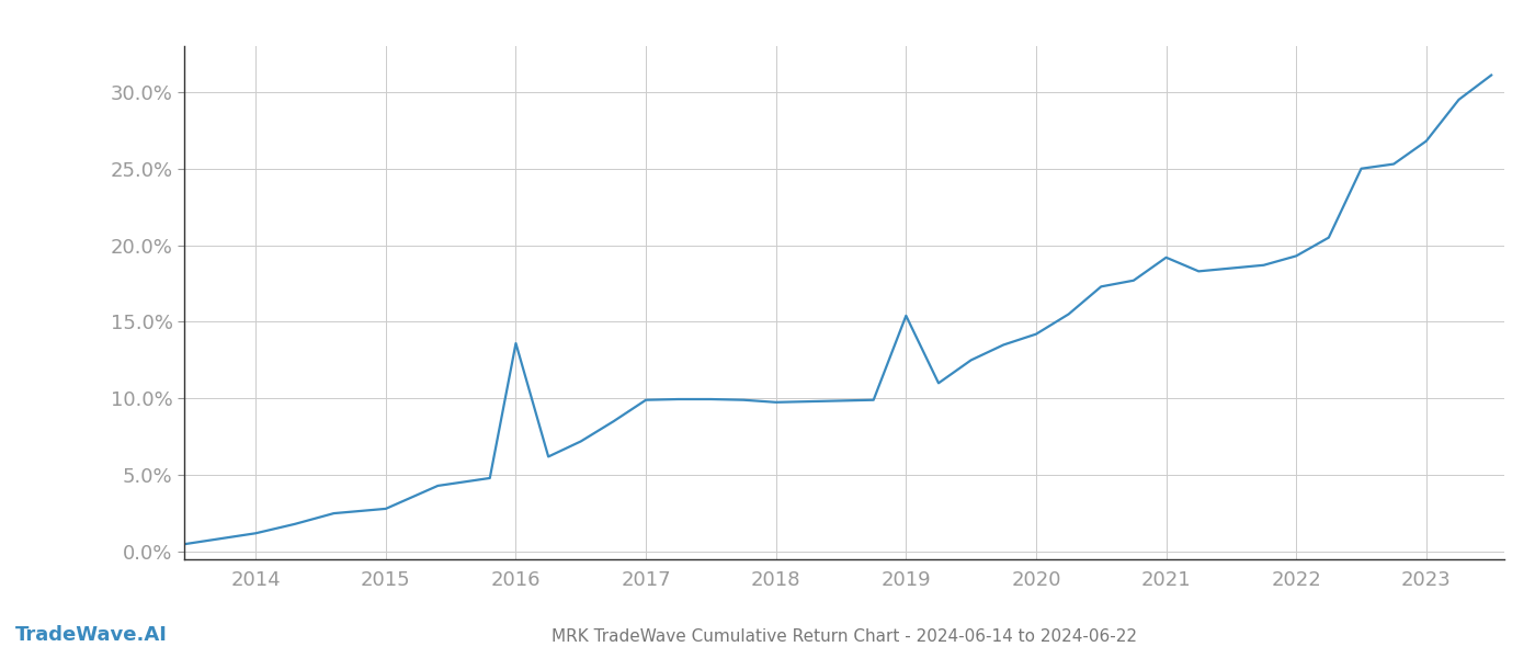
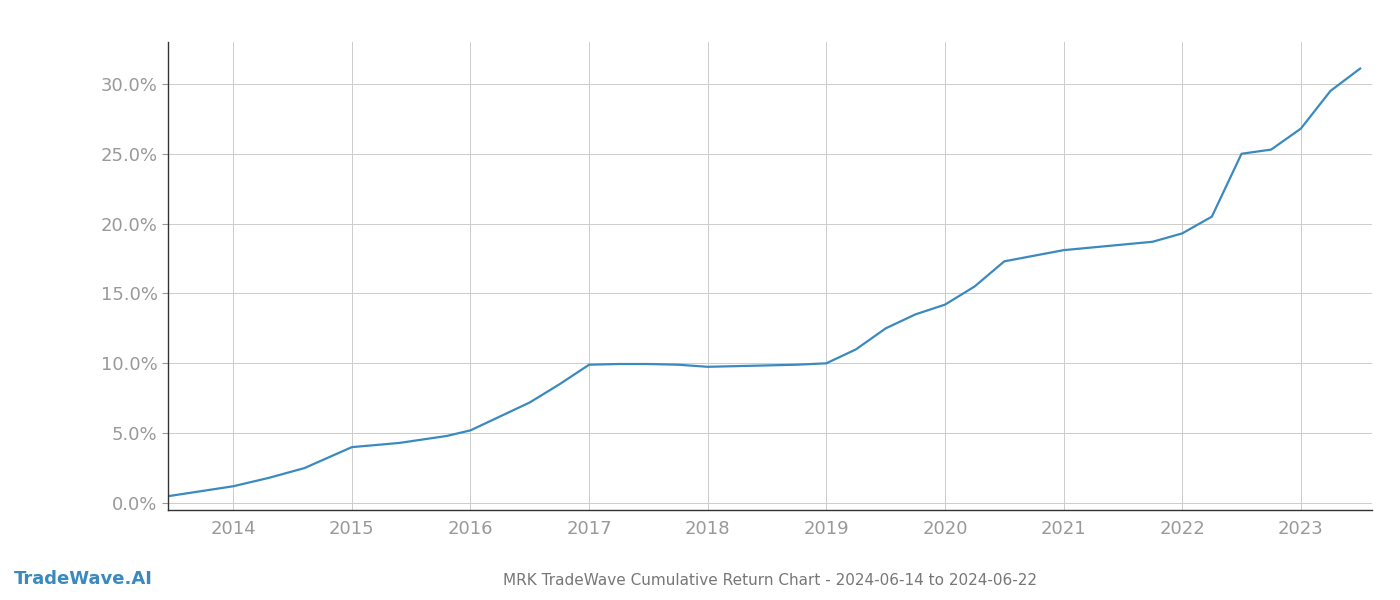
2015: 2.8% -> 4.0%
2016: 13.6% -> 5.2%
2019: 15.4% -> 10.0%
2021: 19.2% -> 18.1%
